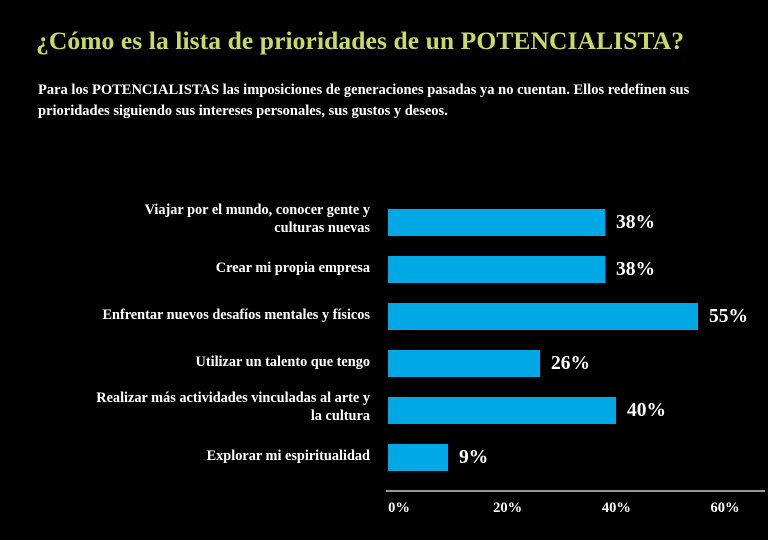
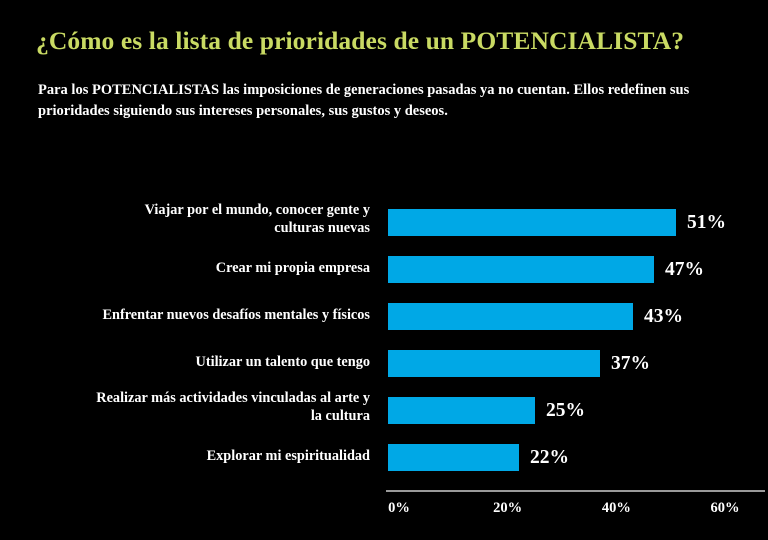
Viajar por el mundo, conocer gente y culturas nuevas: 38% -> 51%
Crear mi propia empresa: 38% -> 47%
Enfrentar nuevos desafíos mentales y físicos: 55% -> 43%
Utilizar un talento que tengo: 26% -> 37%
Realizar más actividades vinculadas al arte y la cultura: 40% -> 25%
Explorar mi espiritualidad: 9% -> 22%
